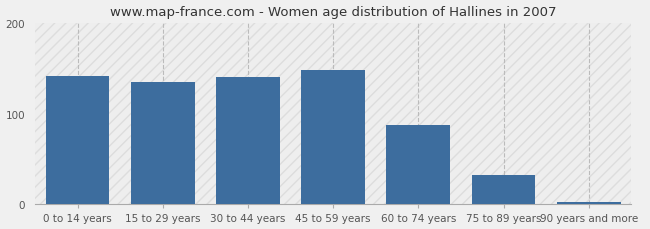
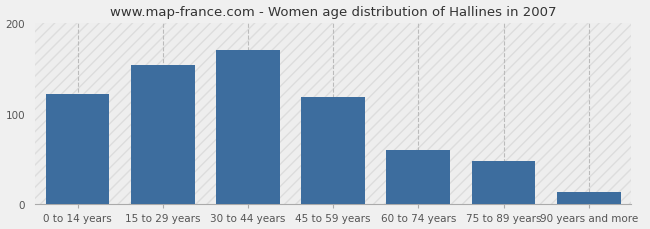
0 to 14 years: 142 -> 122
15 to 29 years: 135 -> 154
30 to 44 years: 140 -> 170
45 to 59 years: 148 -> 118
60 to 74 years: 88 -> 60
75 to 89 years: 32 -> 48
90 years and more: 3 -> 14
